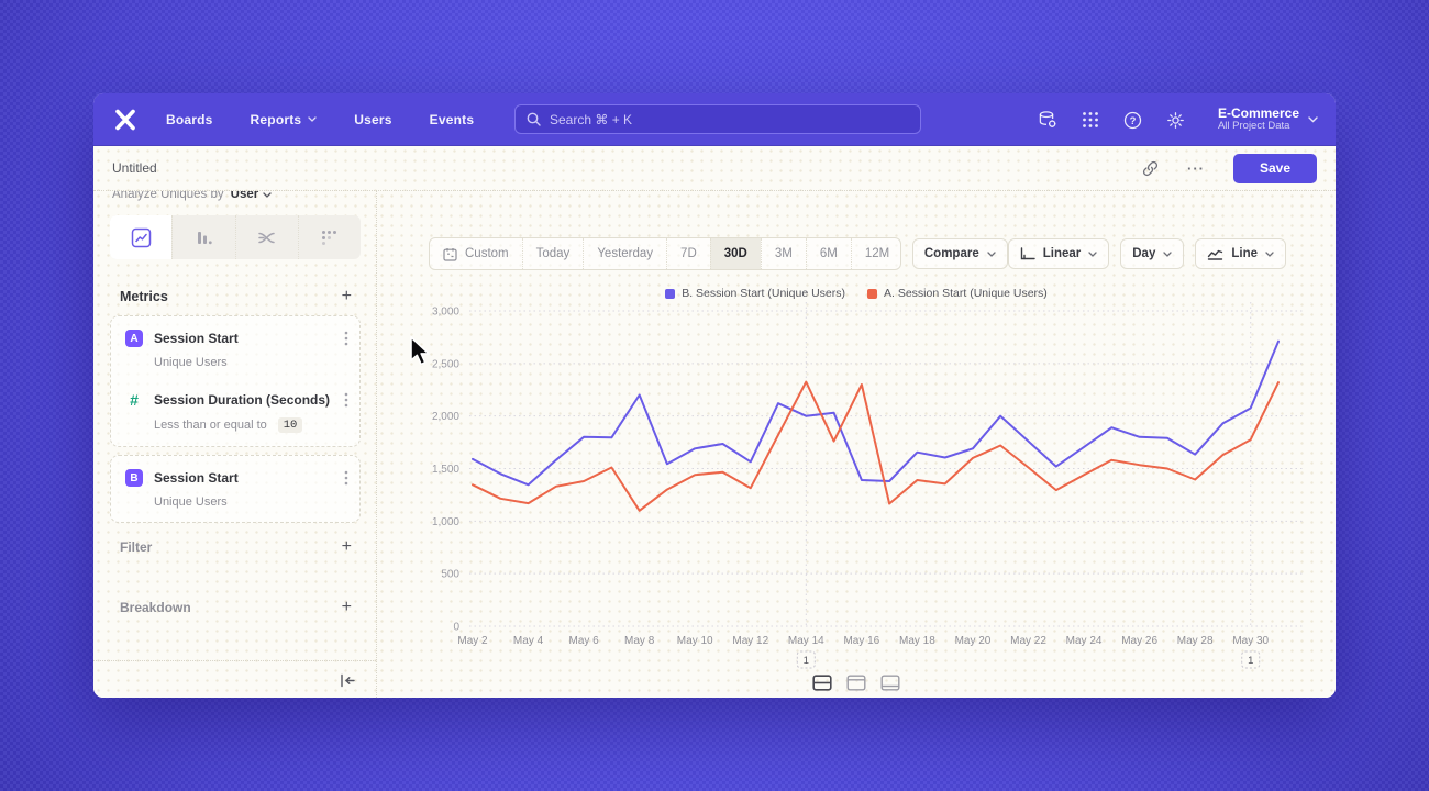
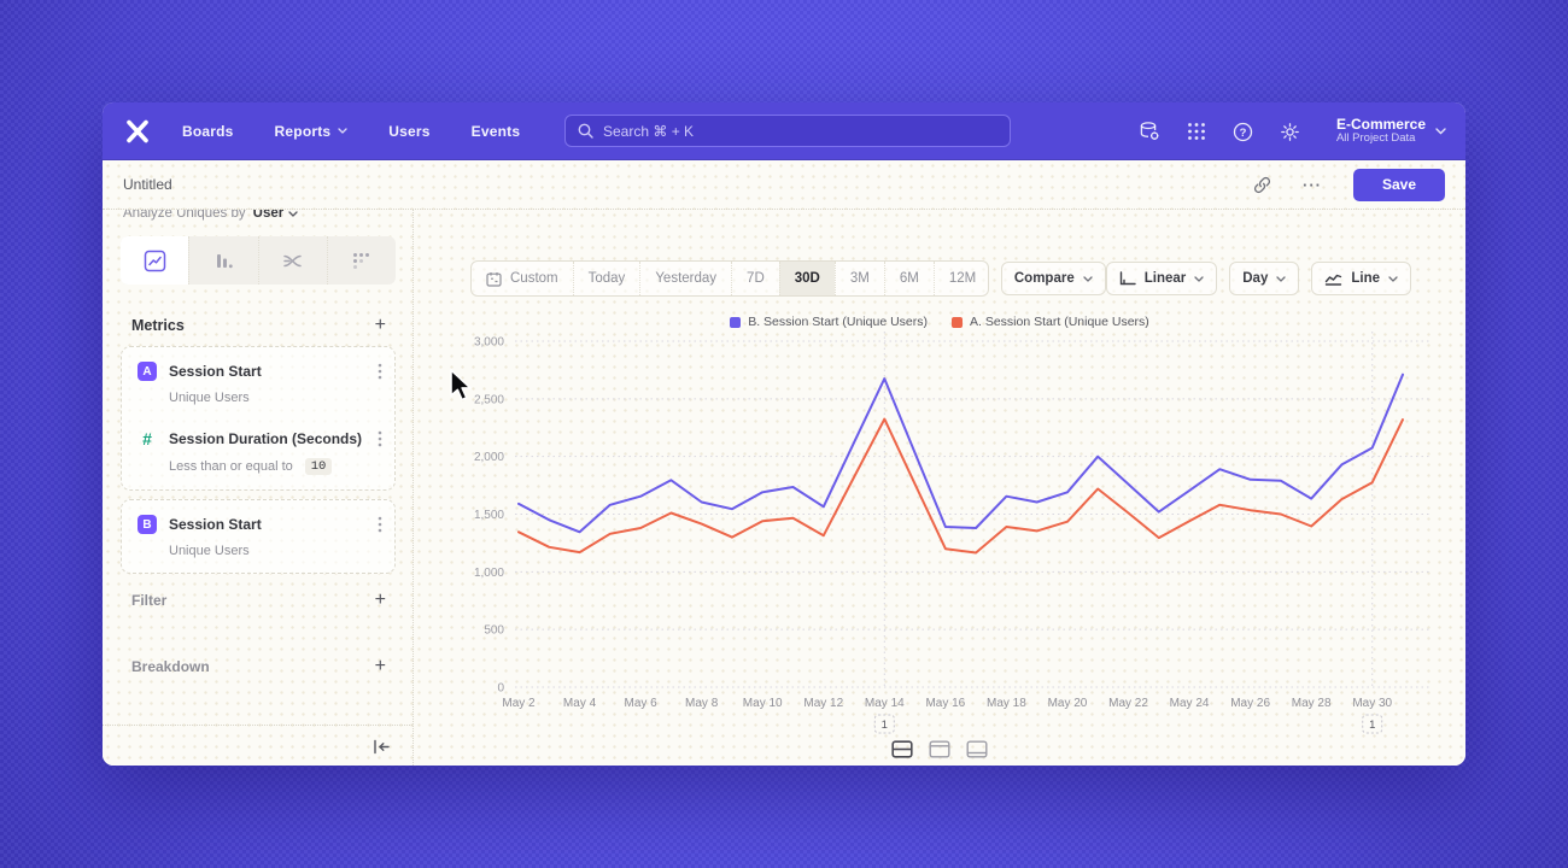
B. Session Start (Unique Users)/May 6: 1800 -> 1700
B. Session Start (Unique Users)/May 8: 2200 -> 1600
A. Session Start (Unique Users)/May 8: 1100 -> 1400
B. Session Start (Unique Users)/May 14: 2000 -> 2700
A. Session Start (Unique Users)/May 16: 2300 -> 1200
A. Session Start (Unique Users)/May 20: 1600 -> 1400
